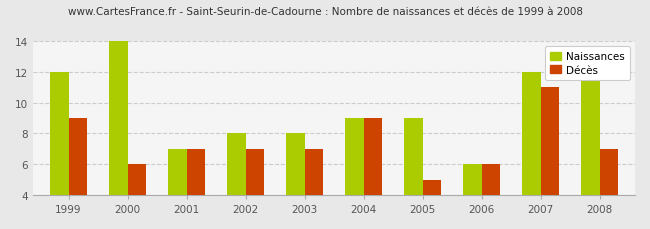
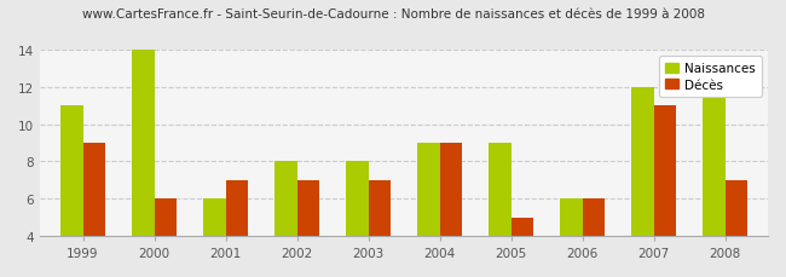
Naissances/1999: 12 -> 11
Naissances/2001: 7 -> 6
